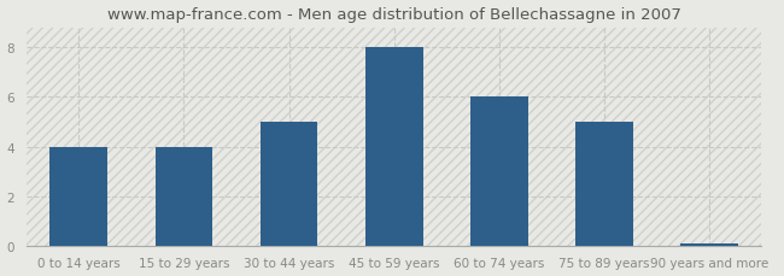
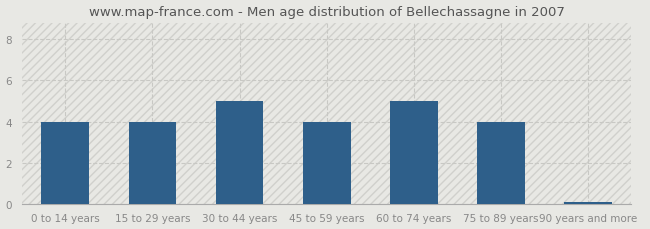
45 to 59 years: 8.0 -> 4.0
60 to 74 years: 6.0 -> 5.0
75 to 89 years: 5.0 -> 4.0
